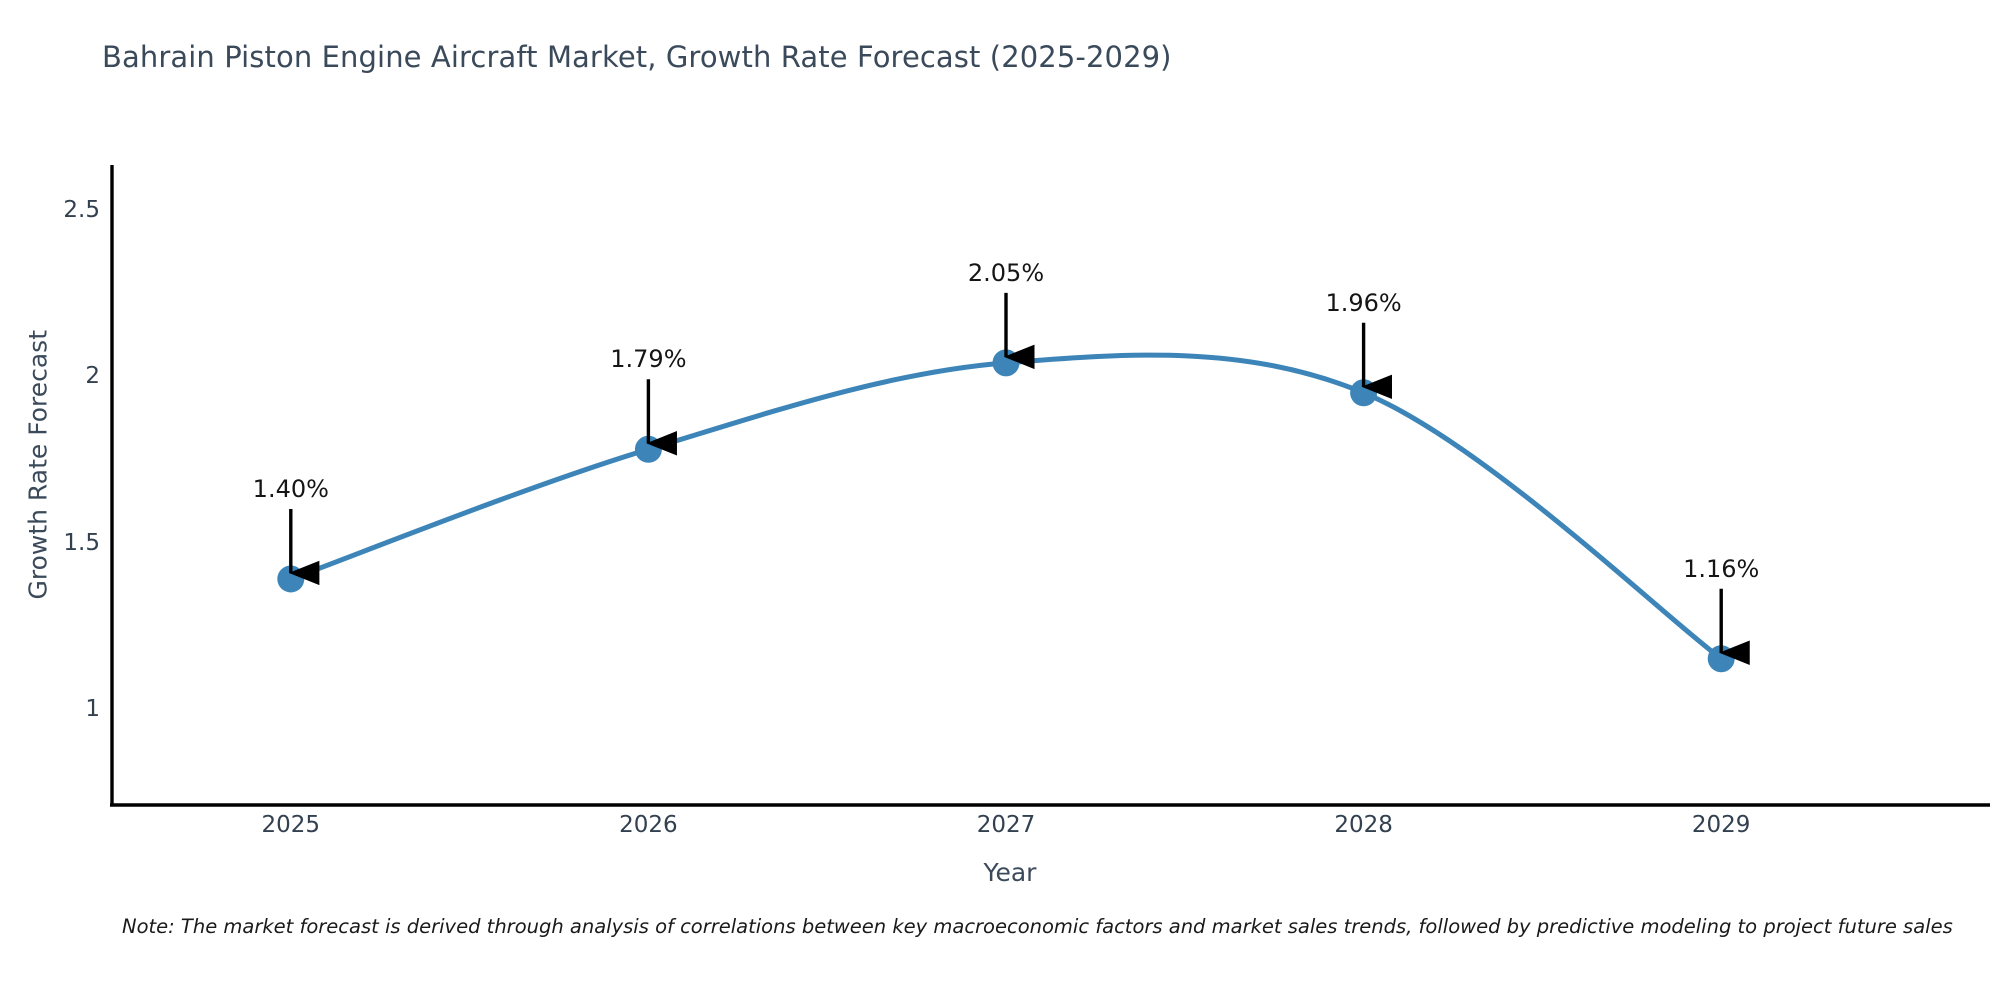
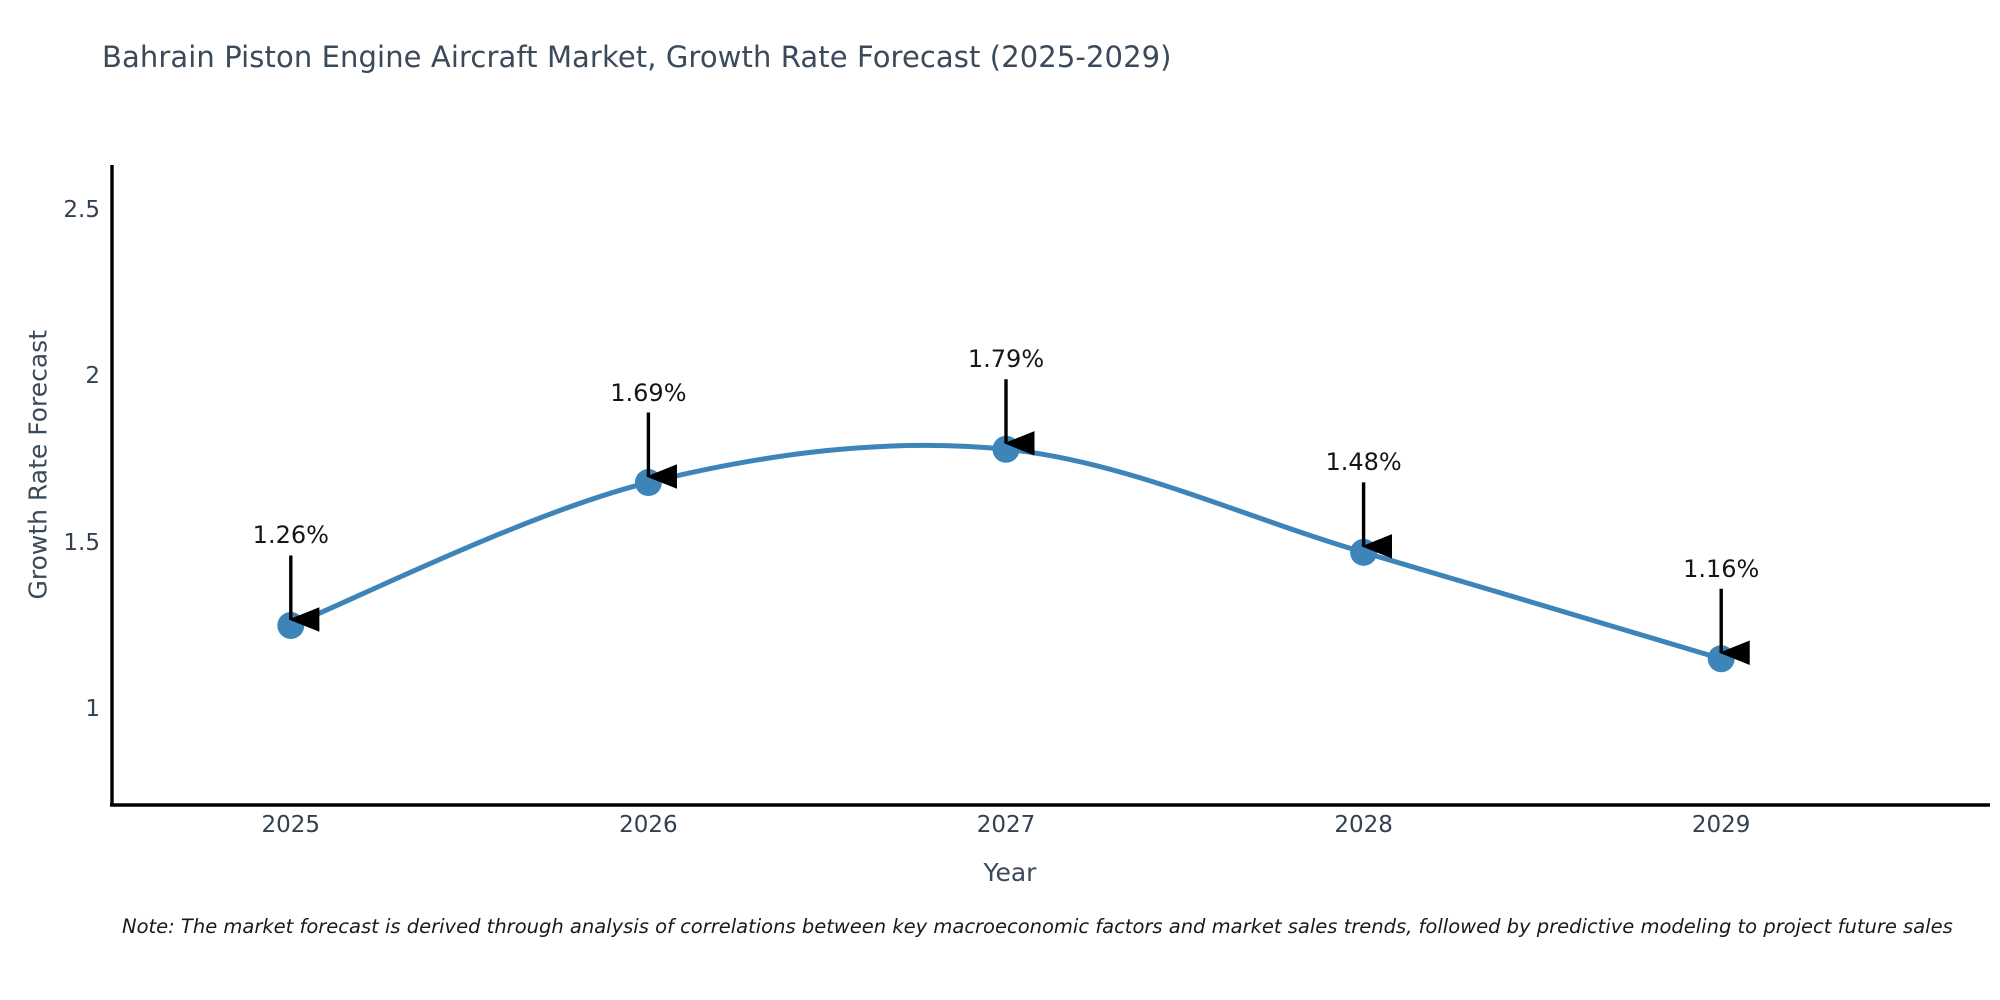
2025: 1.40% -> 1.26%
2026: 1.79% -> 1.69%
2027: 2.05% -> 1.79%
2028: 1.96% -> 1.48%
